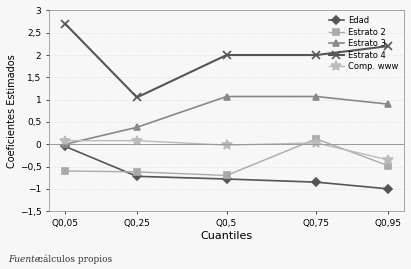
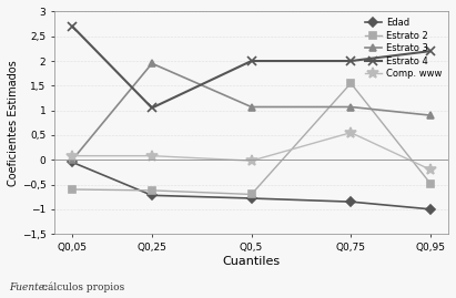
Estrato 3/Q0,25: 0,38 -> 1,95
Estrato 2/Q0,75: 0,12 -> 1,55
Comp. www/Q0,75: 0,03 -> 0,55
Comp. www/Q0,95: -0,35 -> -0,20
